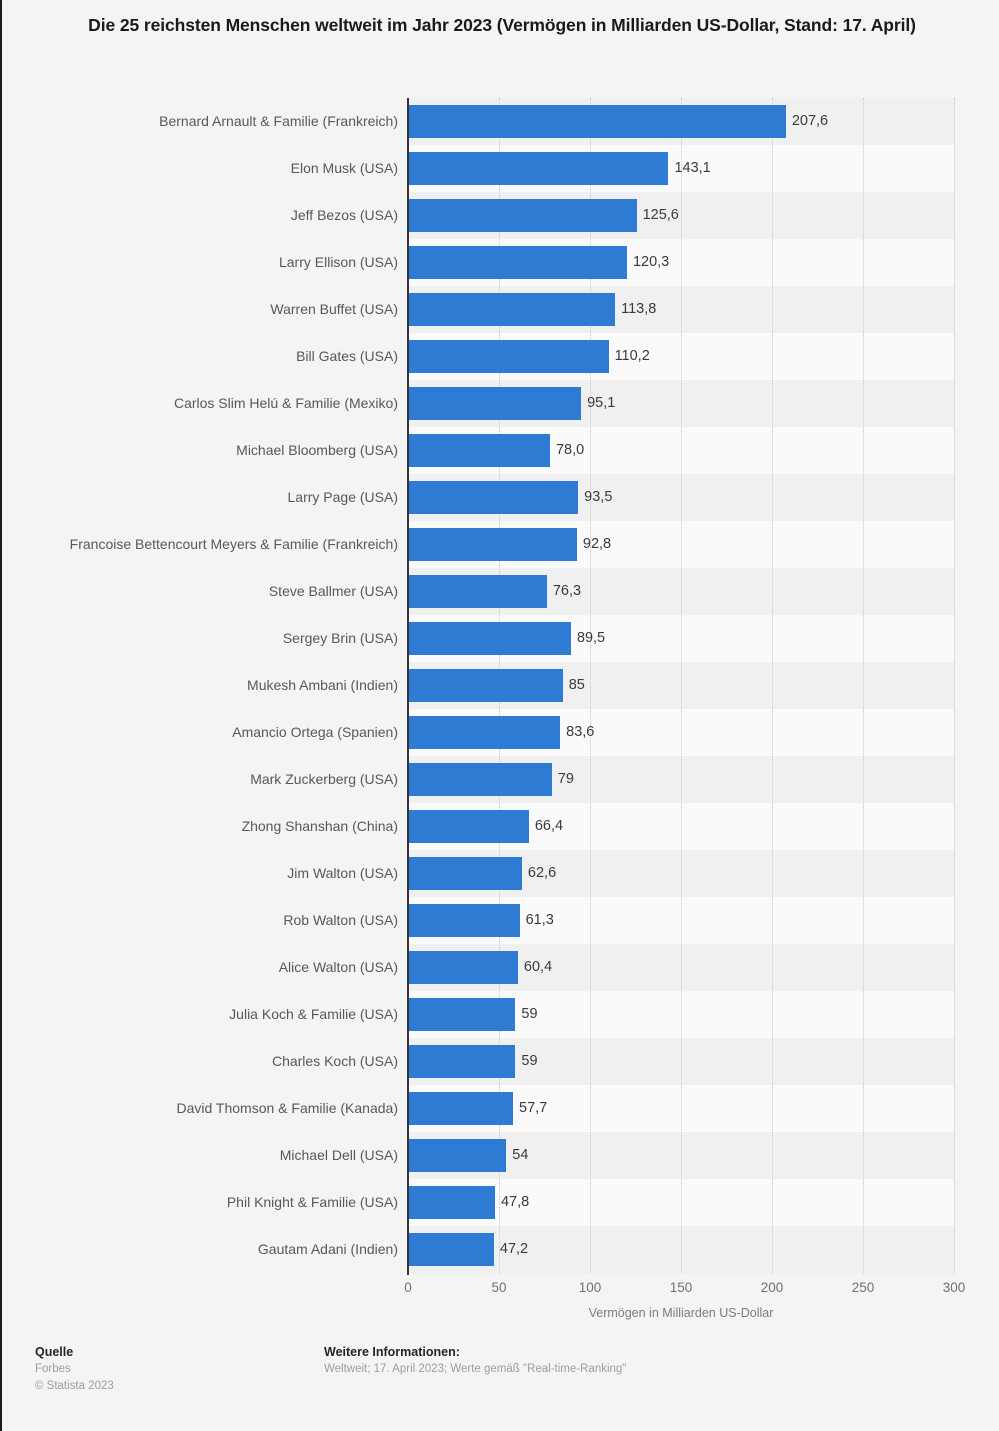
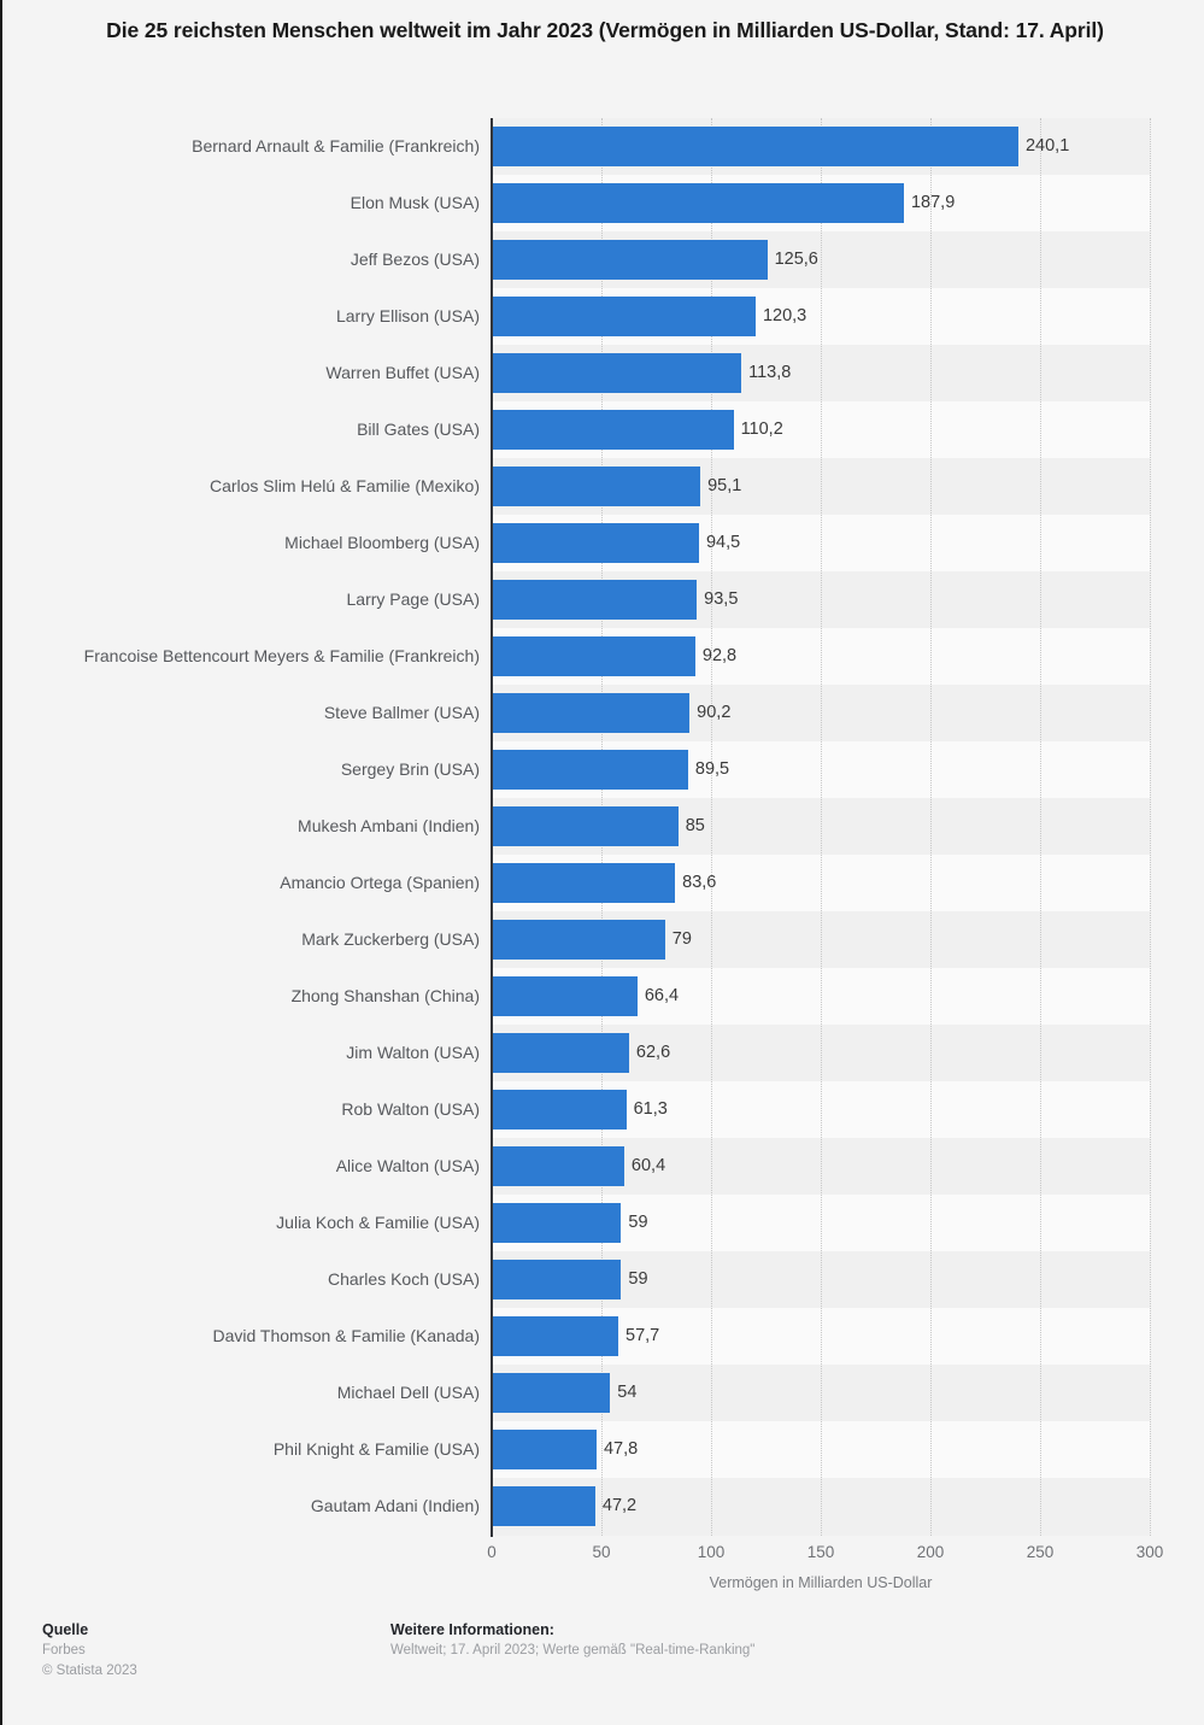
Bernard Arnault & Familie (Frankreich): 207,6 -> 240,1
Elon Musk (USA): 143,1 -> 187,9
Michael Bloomberg (USA): 78,0 -> 94,5
Steve Ballmer (USA): 76,3 -> 90,2
